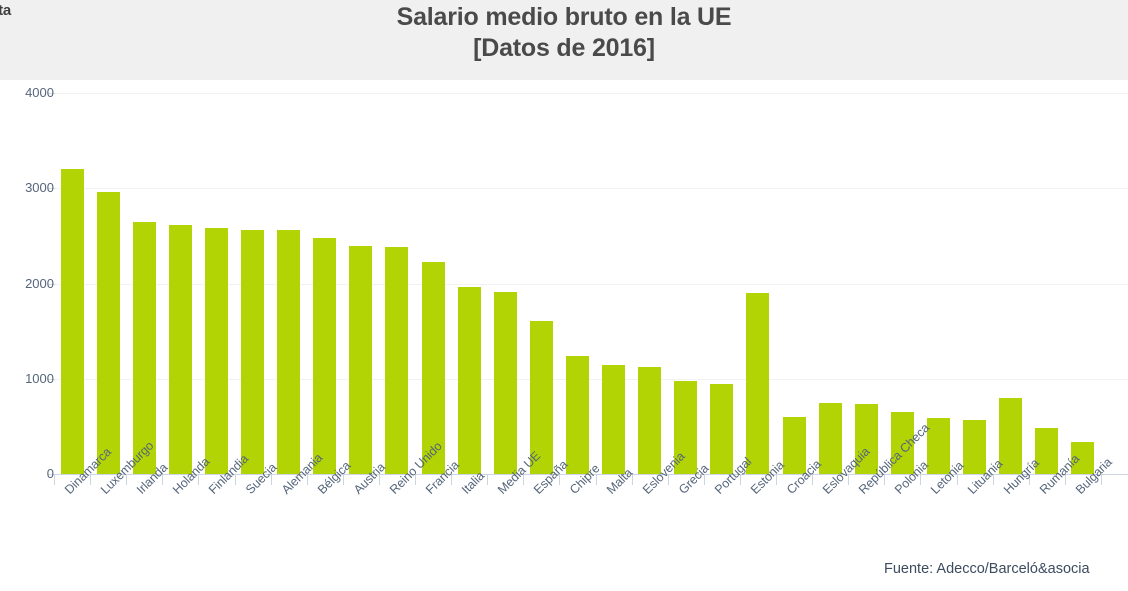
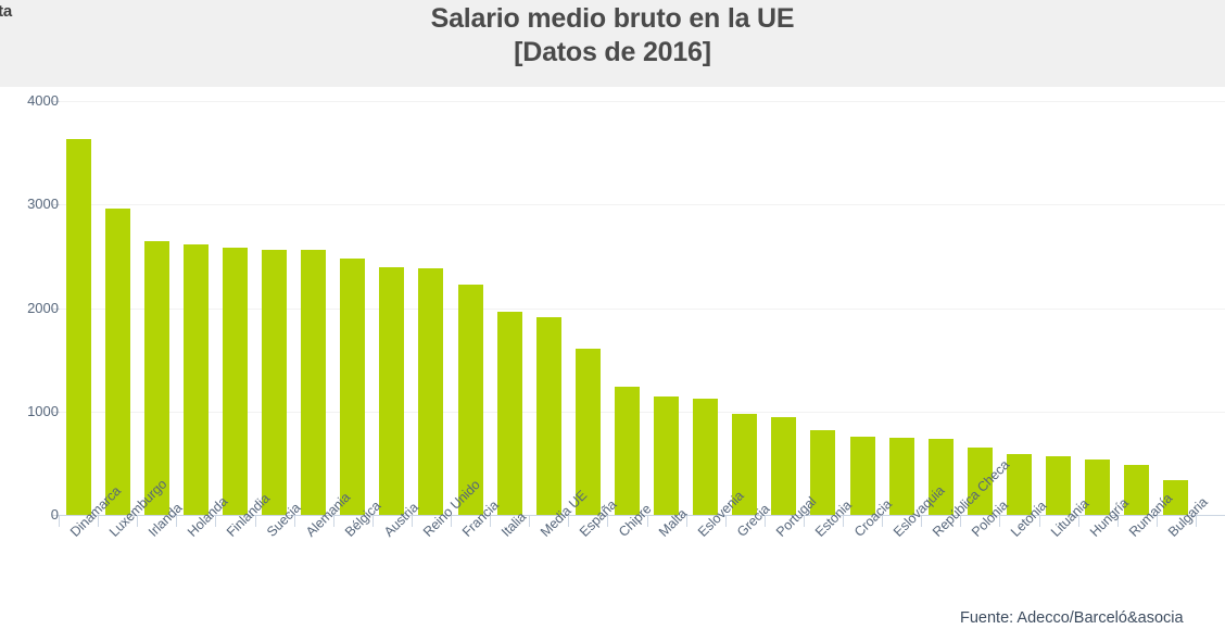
Dinamarca: 3200 -> 3600
Estonia: 1900 -> 800
Croacia: 600 -> 800
Hungría: 800 -> 500
